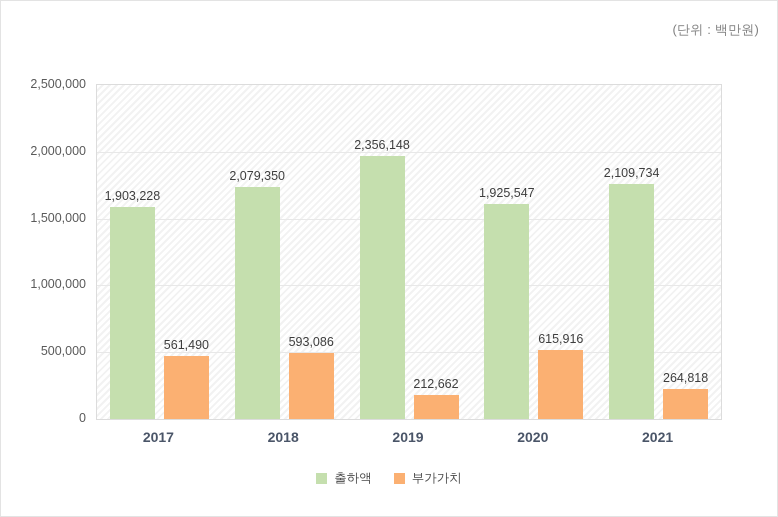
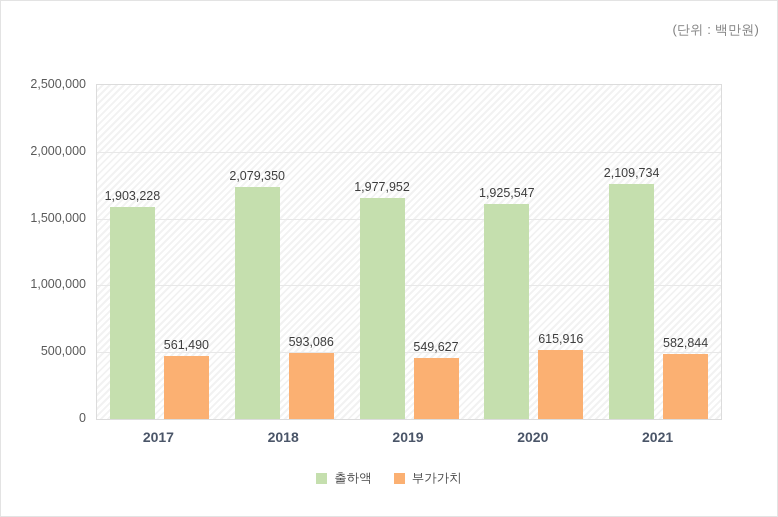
출하액/2019: 2,356,148 -> 1,977,952
부가가치/2019: 212,662 -> 549,627
부가가치/2021: 264,818 -> 582,844
